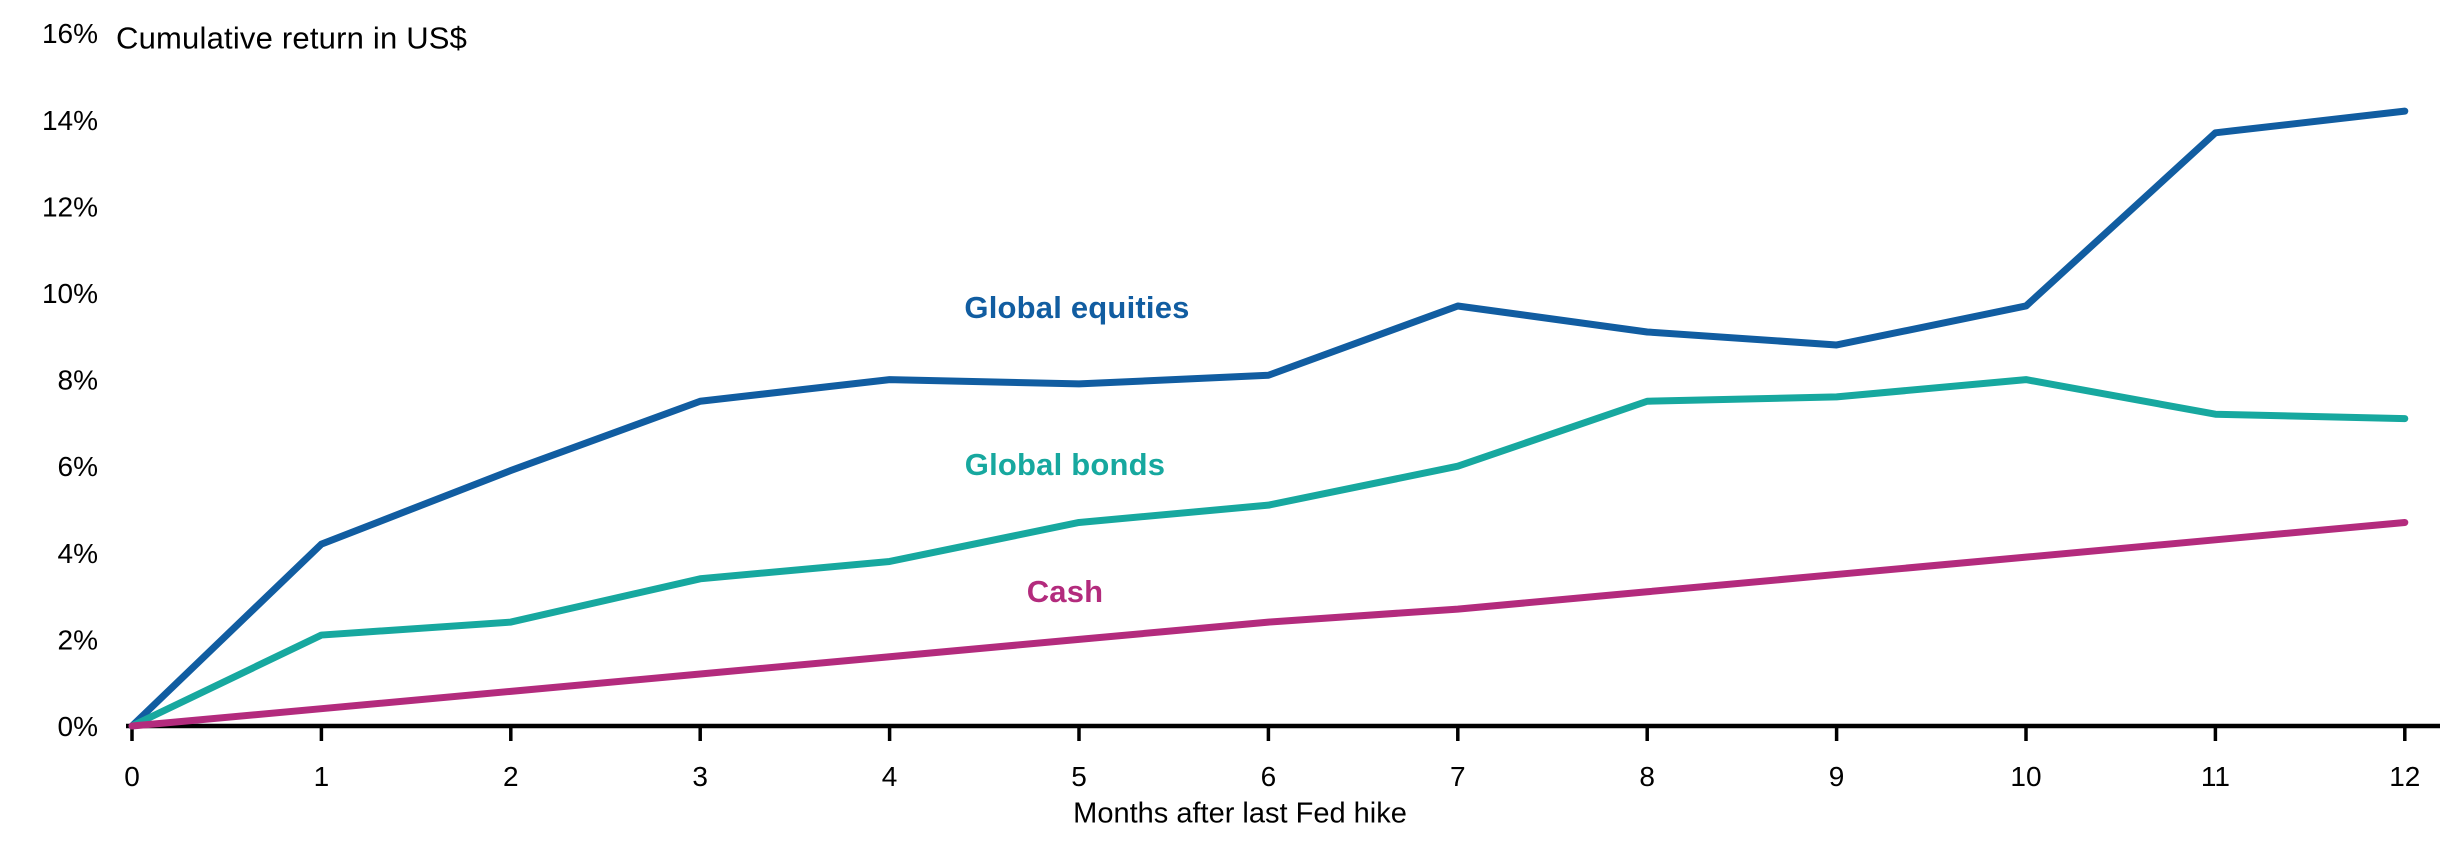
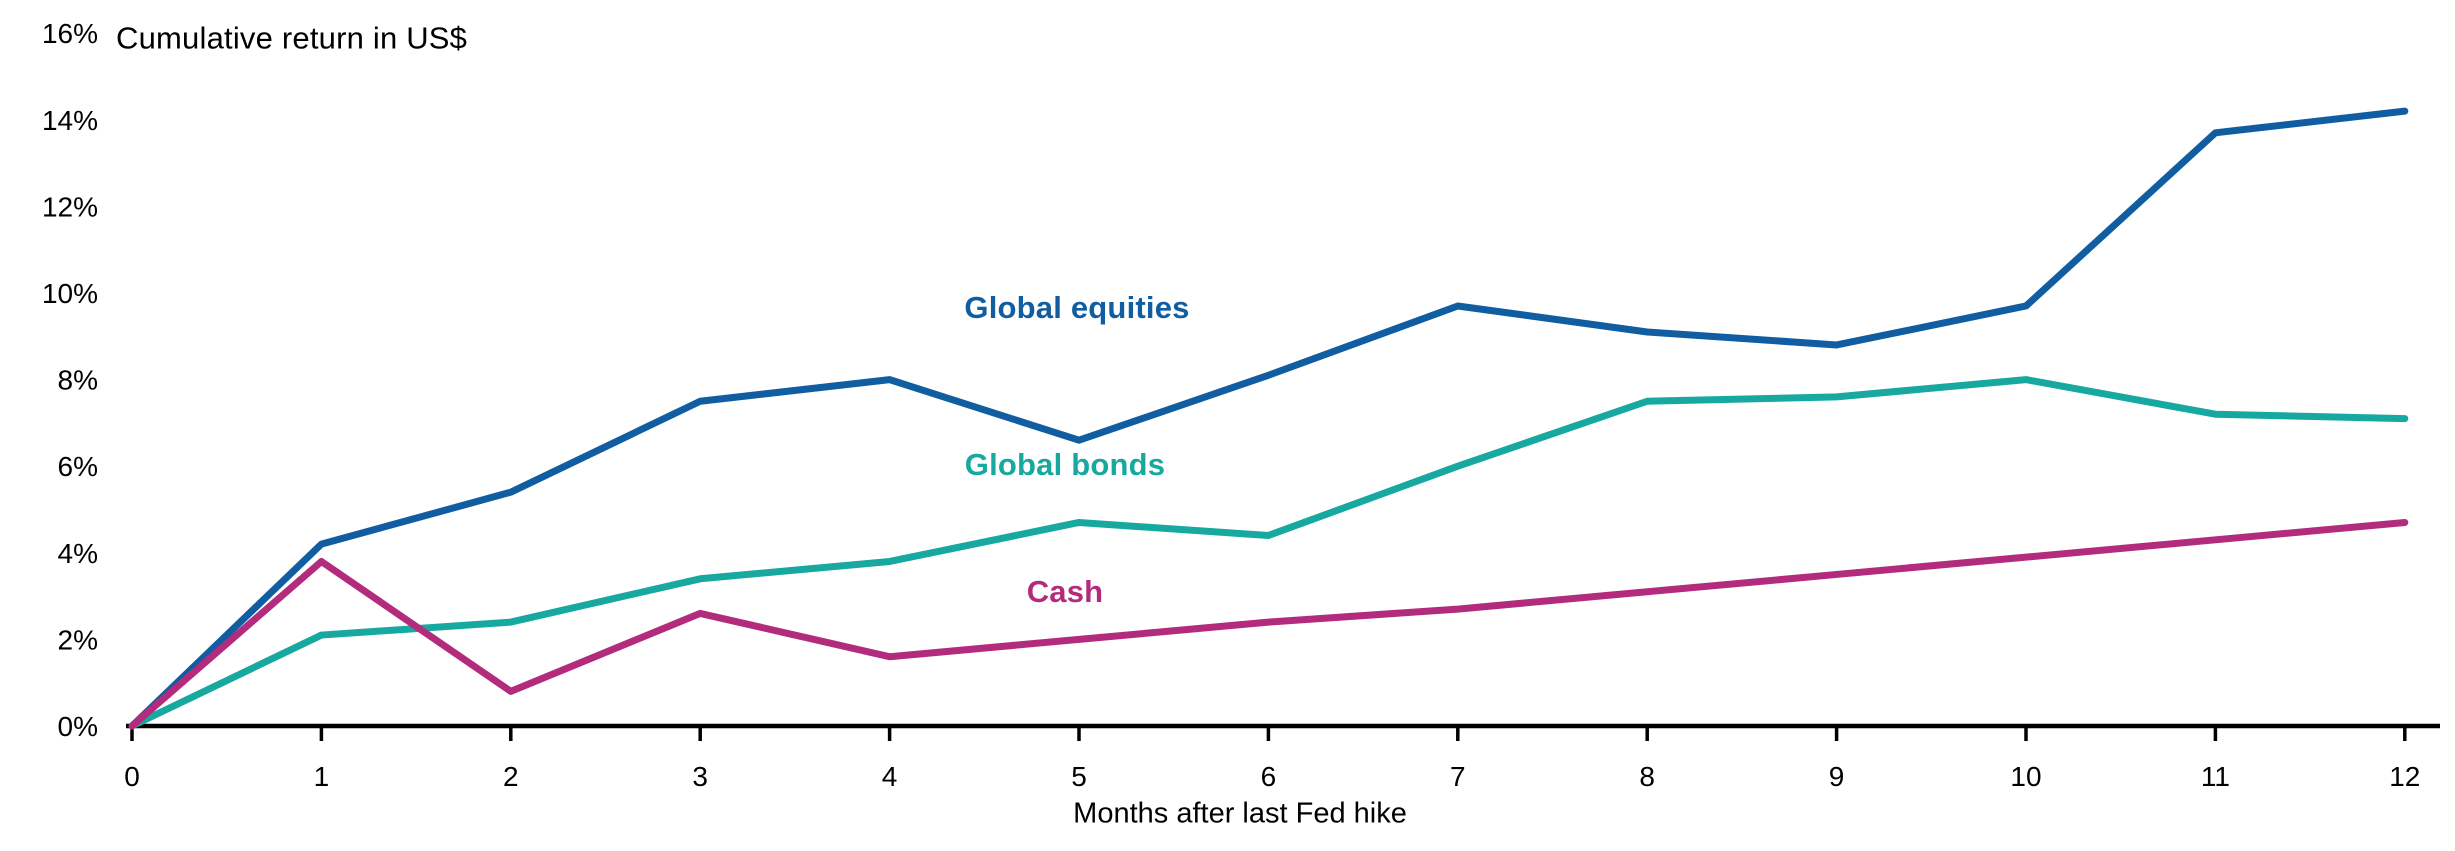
Cash/1: 0.4% -> 3.8%
Global equities/2: 5.9% -> 5.4%
Cash/3: 1.2% -> 2.6%
Global equities/5: 7.9% -> 6.6%
Global bonds/6: 5.1% -> 4.4%
